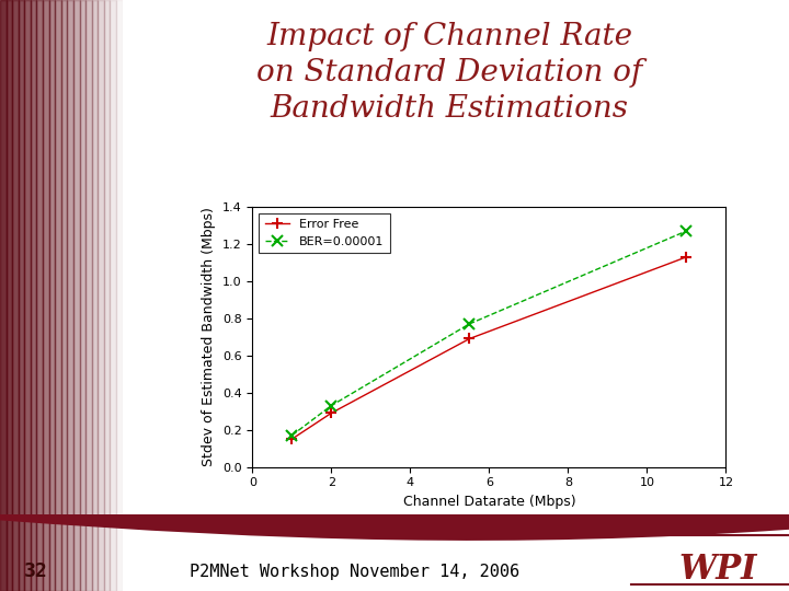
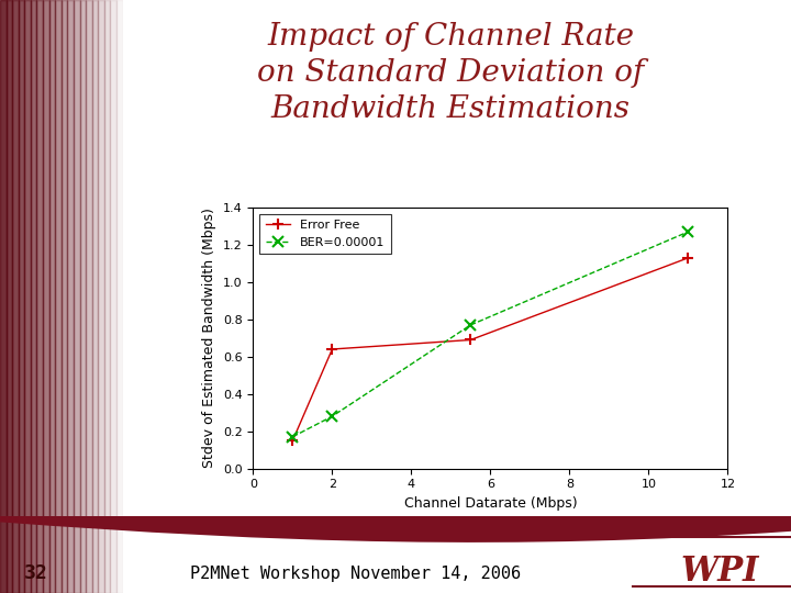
Error Free/2: 0.29 -> 0.64
BER=0.00001/2: 0.33 -> 0.28
